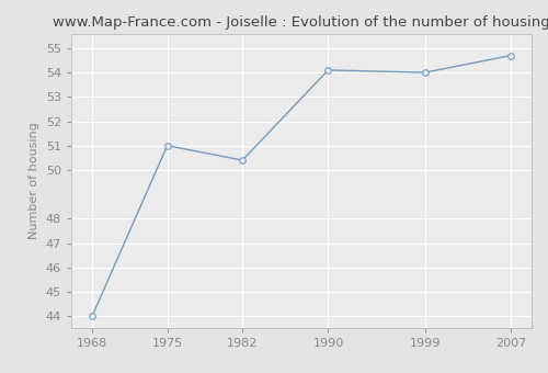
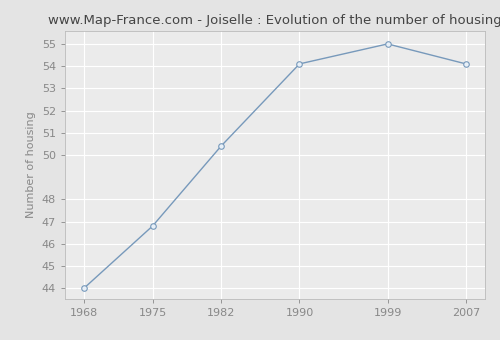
1975: 51.0 -> 46.8
1999: 54.0 -> 55.0
2007: 54.7 -> 54.1
